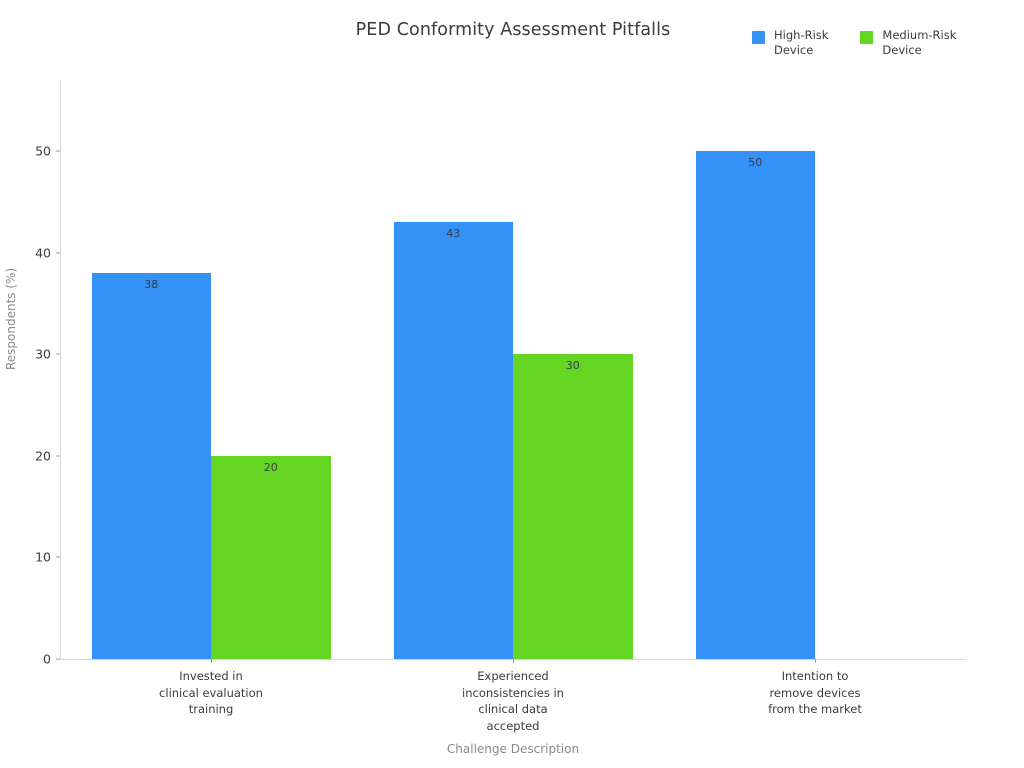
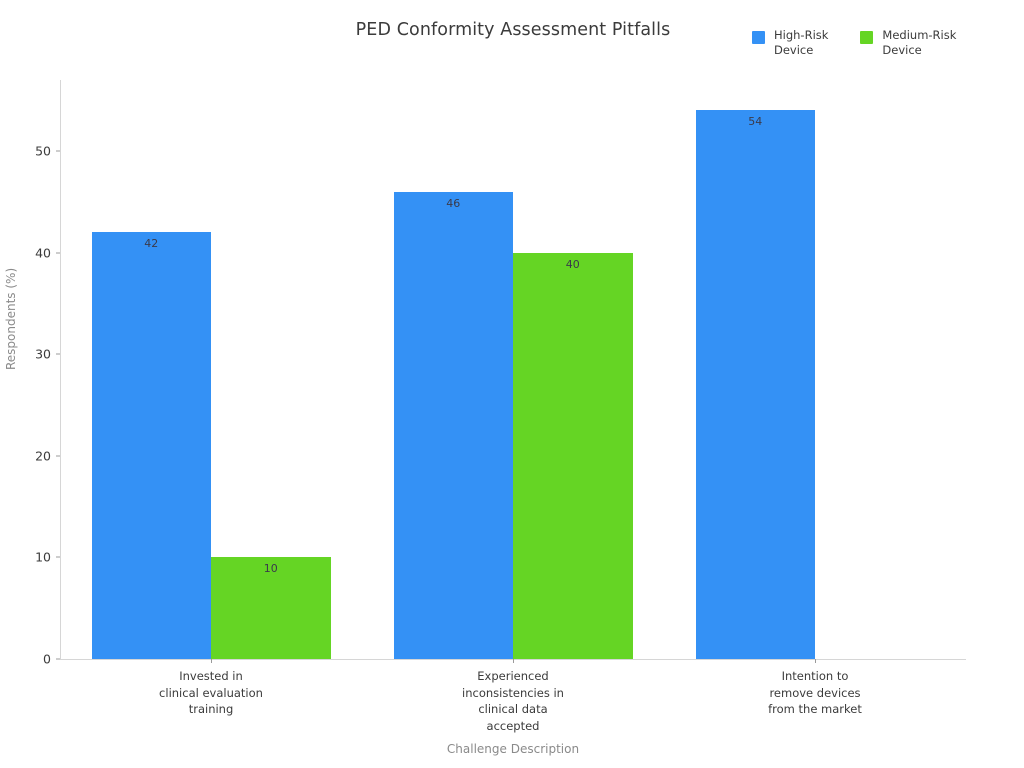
High-Risk Device/Invested in clinical evaluation training: 38 -> 42
Medium-Risk Device/Invested in clinical evaluation training: 20 -> 10
High-Risk Device/Experienced inconsistencies in clinical data accepted: 43 -> 46
Medium-Risk Device/Experienced inconsistencies in clinical data accepted: 30 -> 40
High-Risk Device/Intention to remove devices from the market: 50 -> 54
